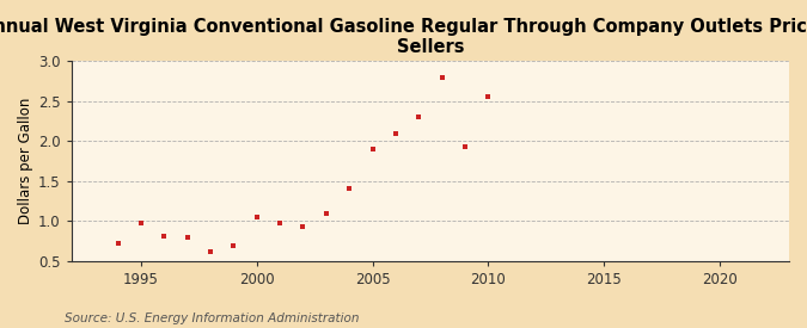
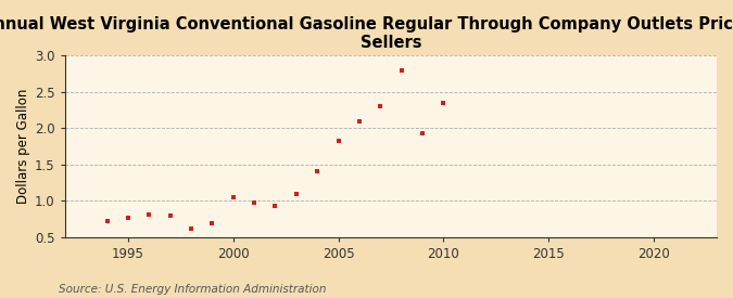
1995: 0.98 -> 0.76
2005: 1.90 -> 1.82
2010: 2.56 -> 2.35
